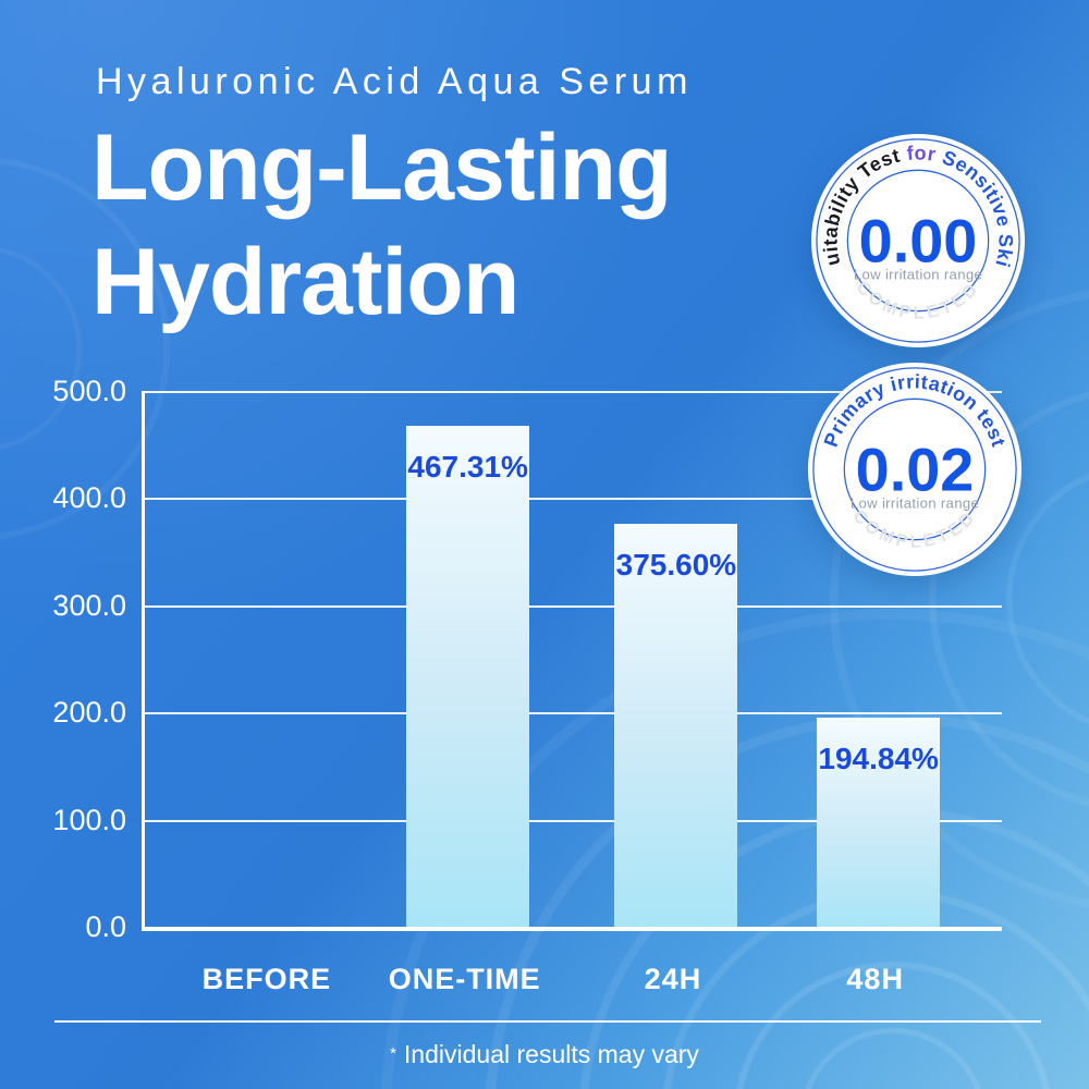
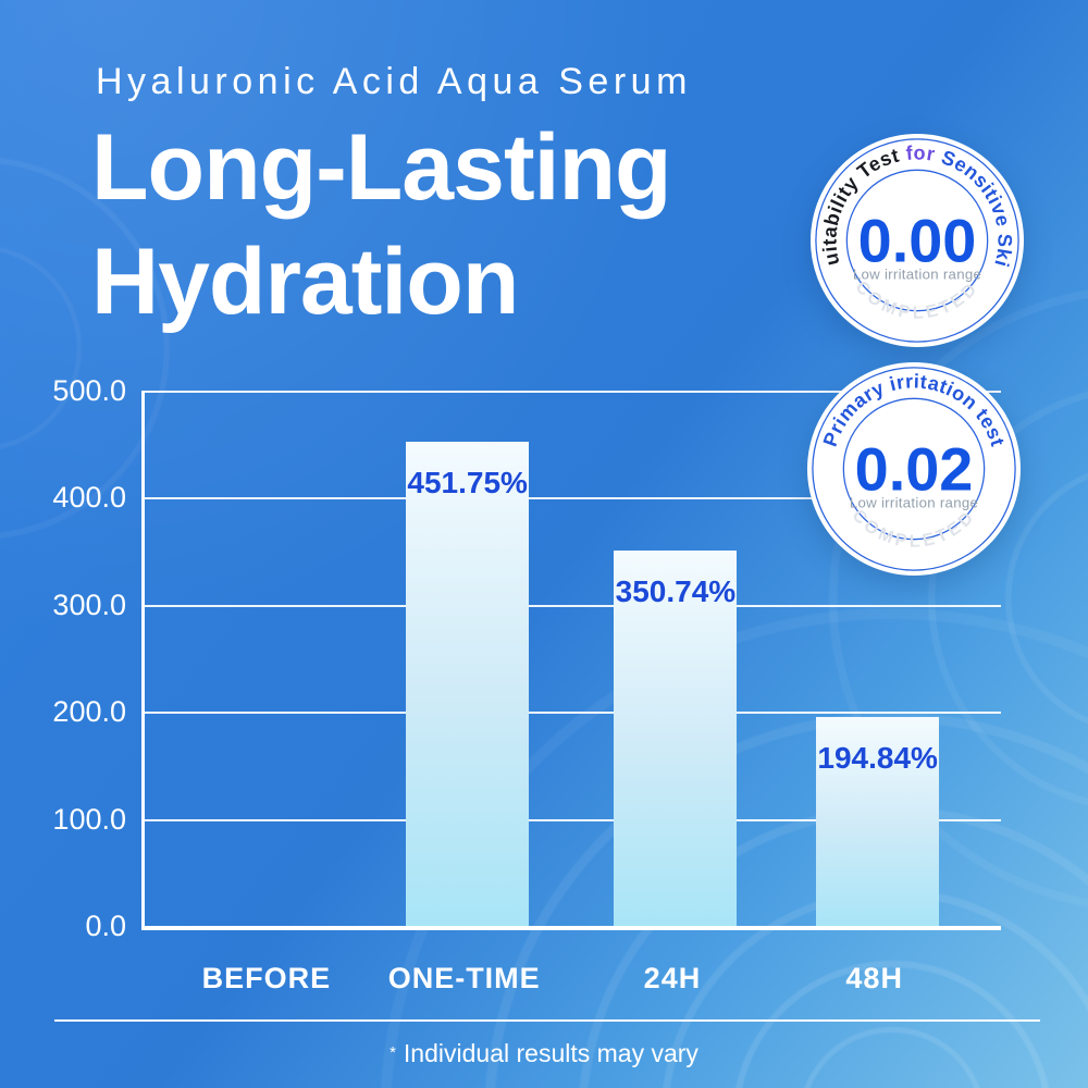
ONE-TIME: 467.31% -> 451.75%
24H: 375.60% -> 350.74%
